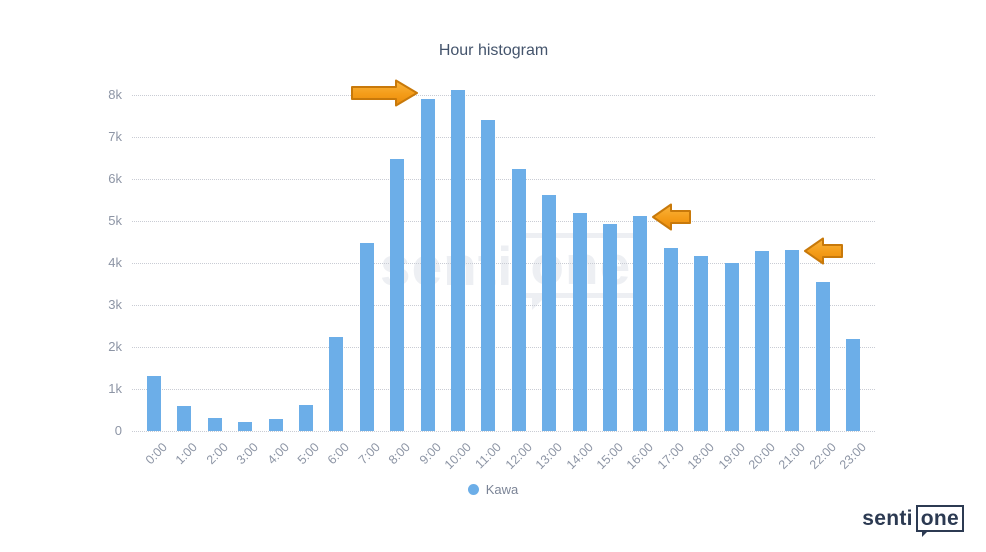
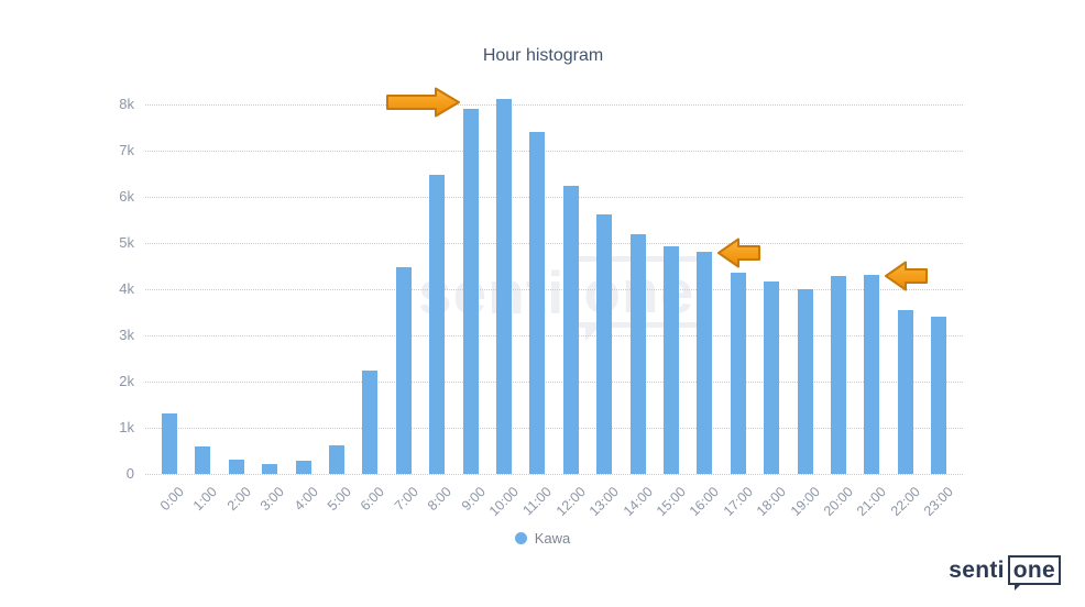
16:00: 5.1k -> 4.8k
23:00: 2.2k -> 3.4k
